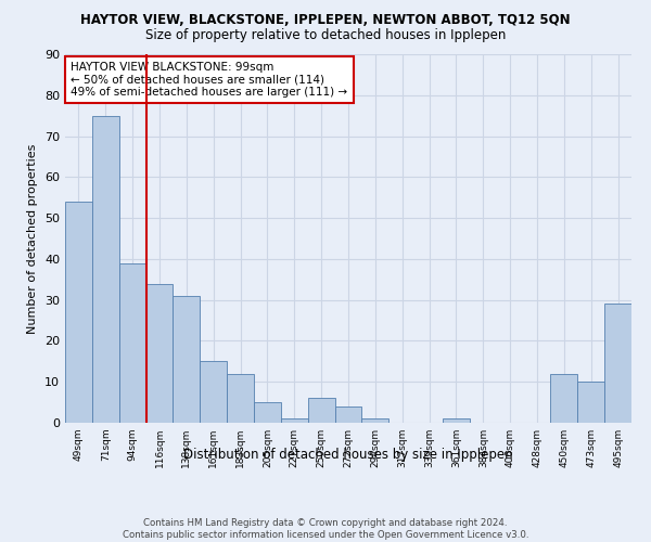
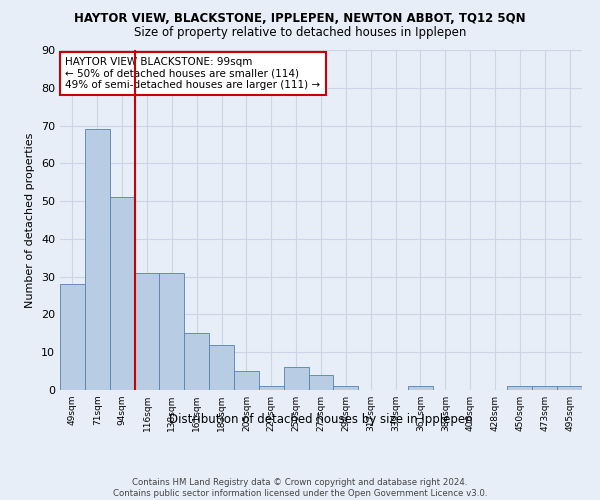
49sqm: 54 -> 28
71sqm: 75 -> 69
94sqm: 39 -> 51
116sqm: 34 -> 31
450sqm: 12 -> 1
473sqm: 10 -> 1
495sqm: 29 -> 1
